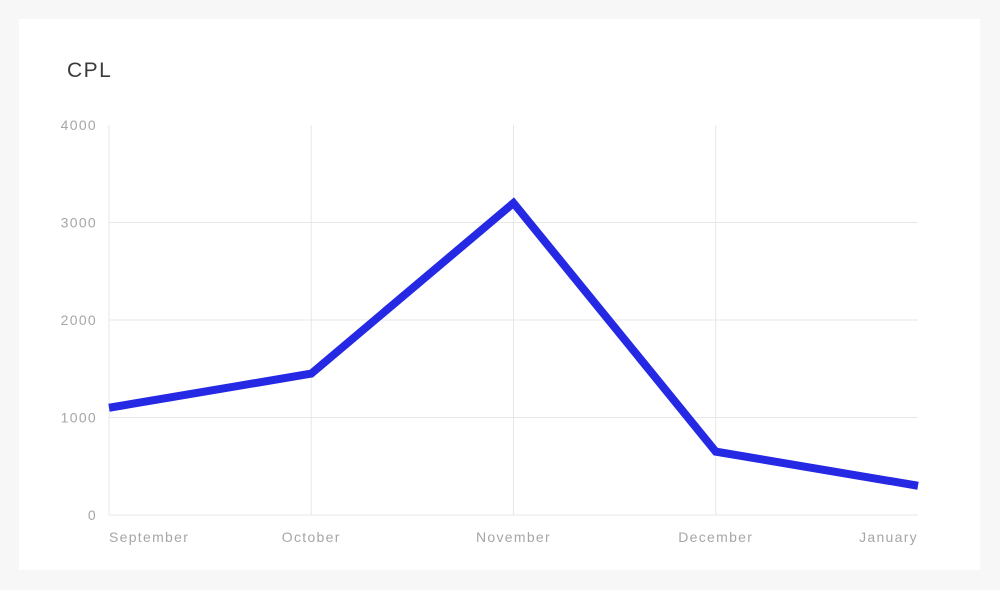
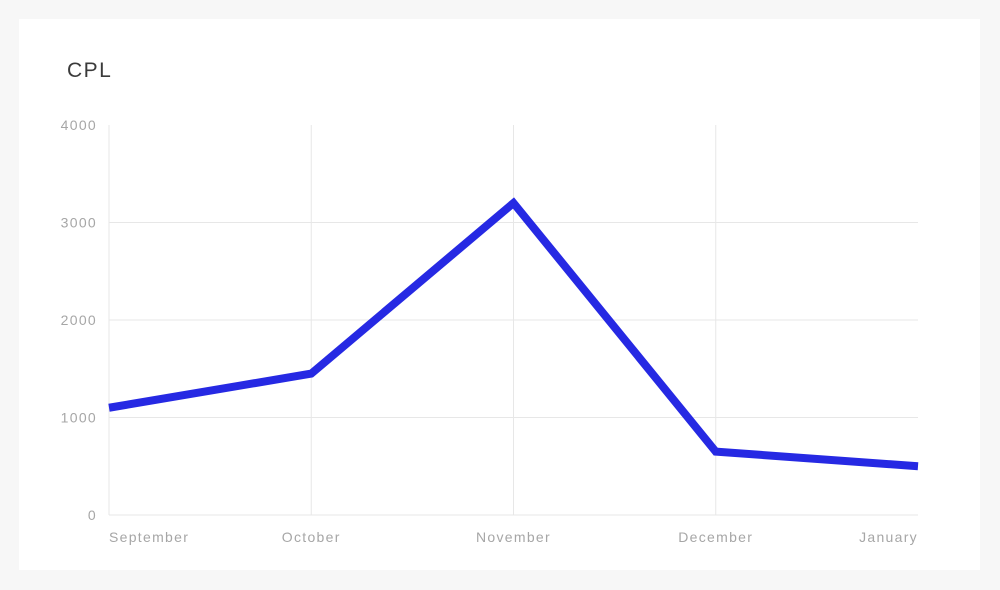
January: 300 -> 500
